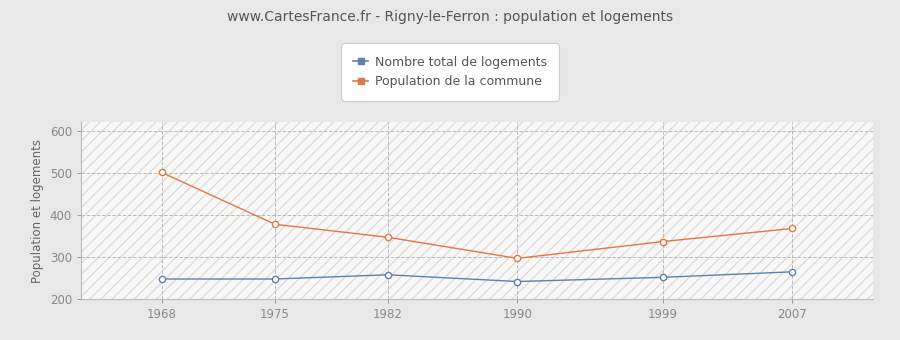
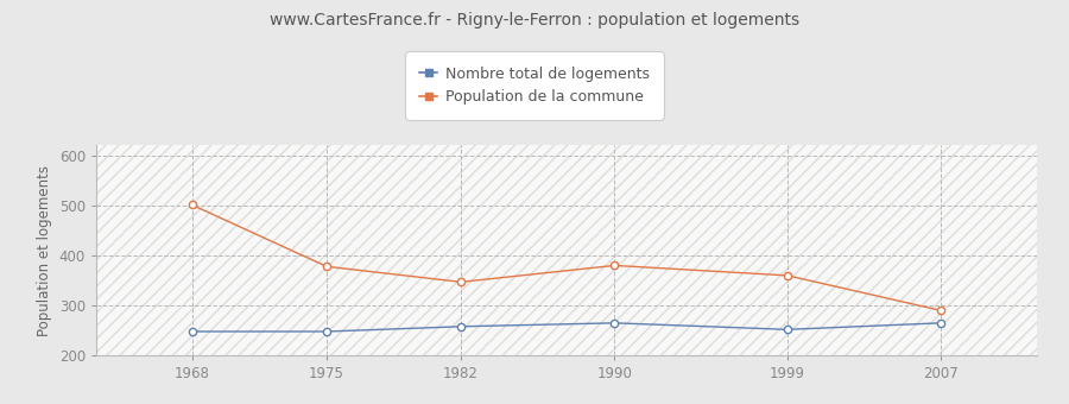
Nombre total de logements/1990: 242 -> 265
Population de la commune/1990: 297 -> 380
Population de la commune/1999: 337 -> 360
Population de la commune/2007: 368 -> 290
